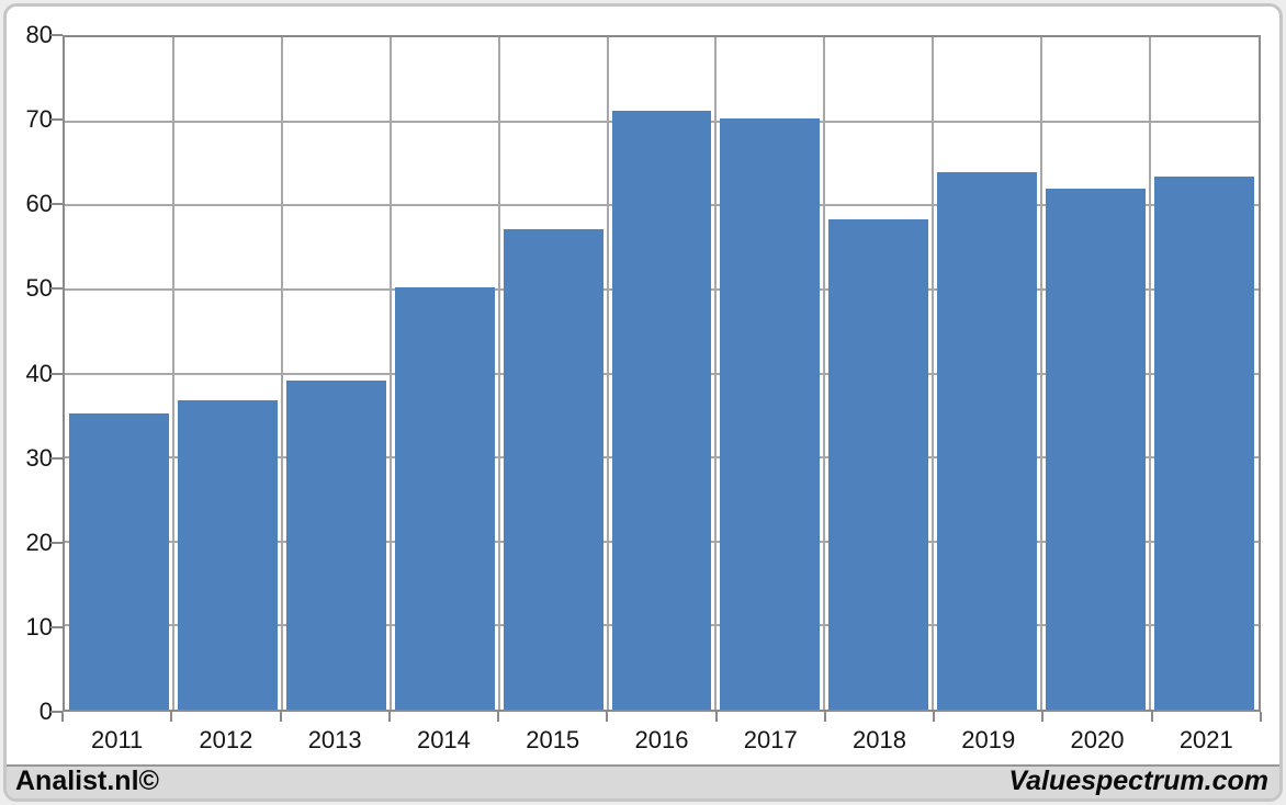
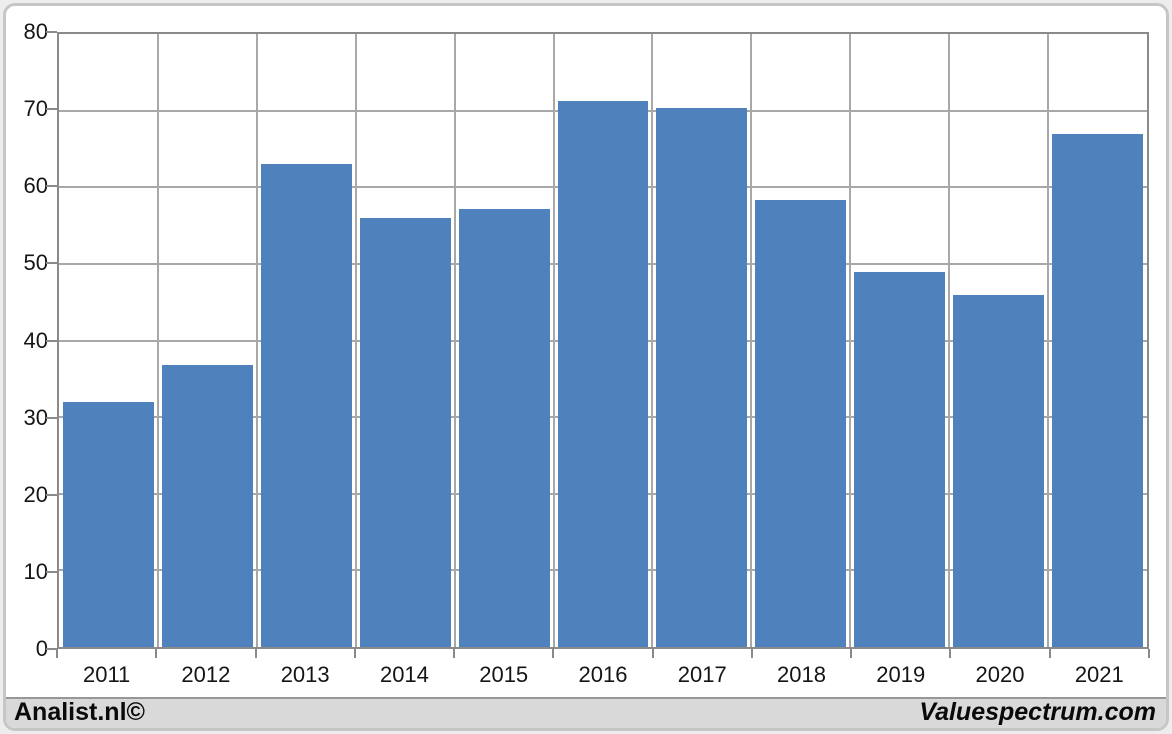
2011: 35 -> 32
2013: 39 -> 63
2014: 50 -> 56
2019: 64 -> 49
2020: 62 -> 46
2021: 63 -> 67
